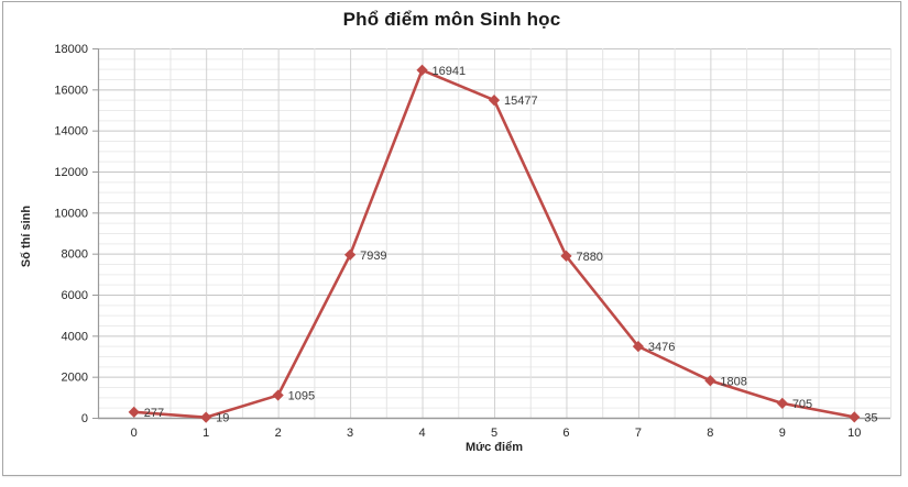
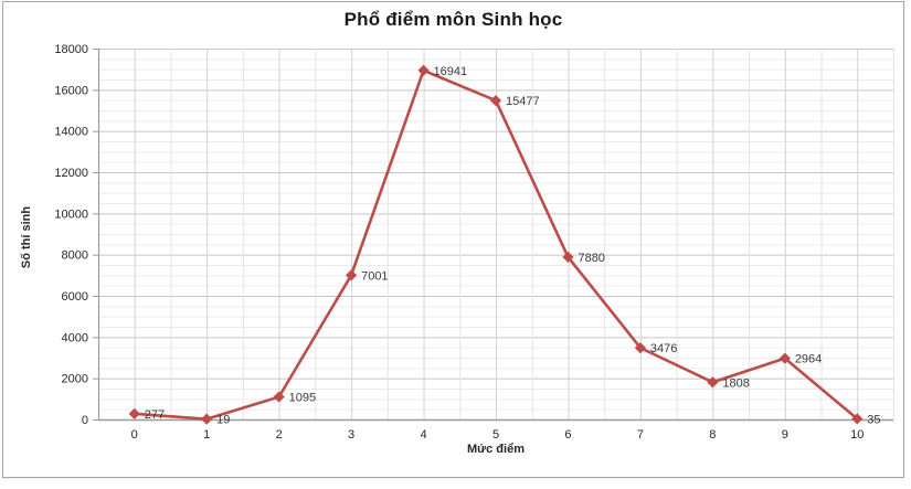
3: 7939 -> 7001
9: 705 -> 2964
